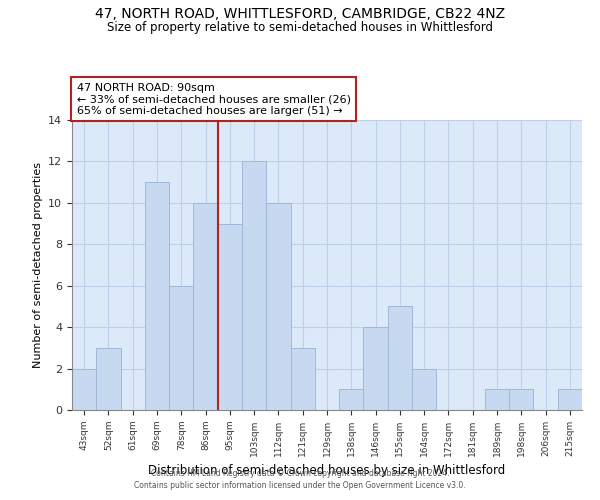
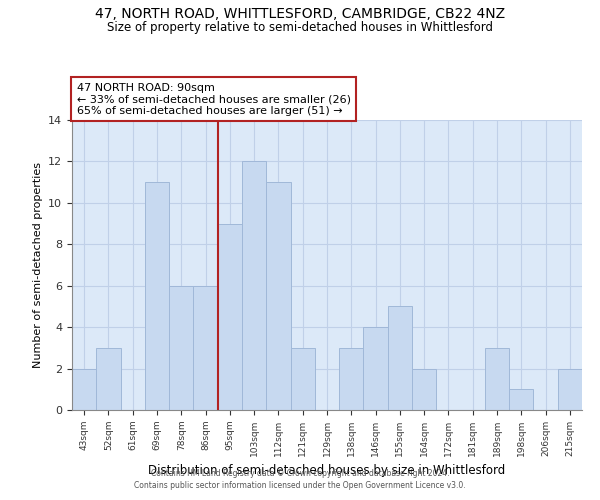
86sqm: 10 -> 6
112sqm: 10 -> 11
138sqm: 1 -> 3
189sqm: 1 -> 3
215sqm: 1 -> 2
